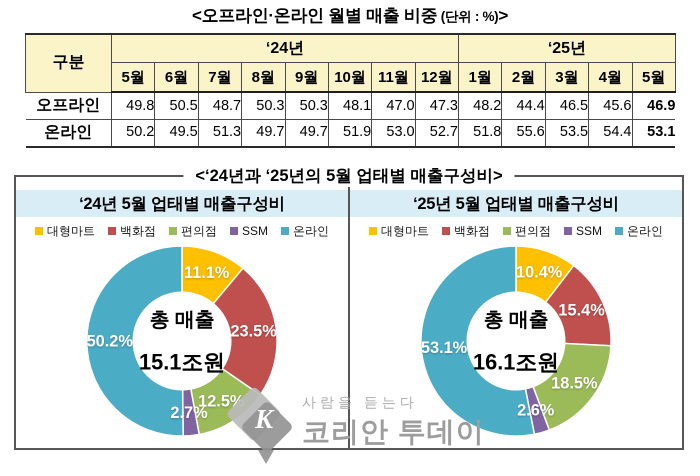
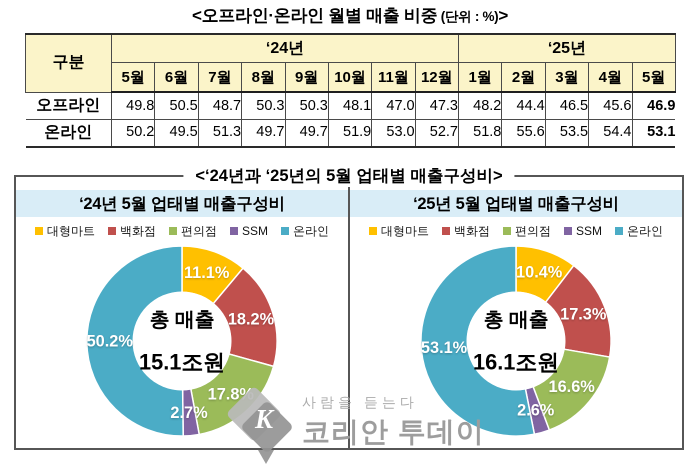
‘24년 5월 업태별 매출구성비/백화점: 23.5% -> 18.2%
‘24년 5월 업태별 매출구성비/편의점: 12.5% -> 17.8%
‘25년 5월 업태별 매출구성비/백화점: 15.4% -> 17.3%
‘25년 5월 업태별 매출구성비/편의점: 18.5% -> 16.6%
